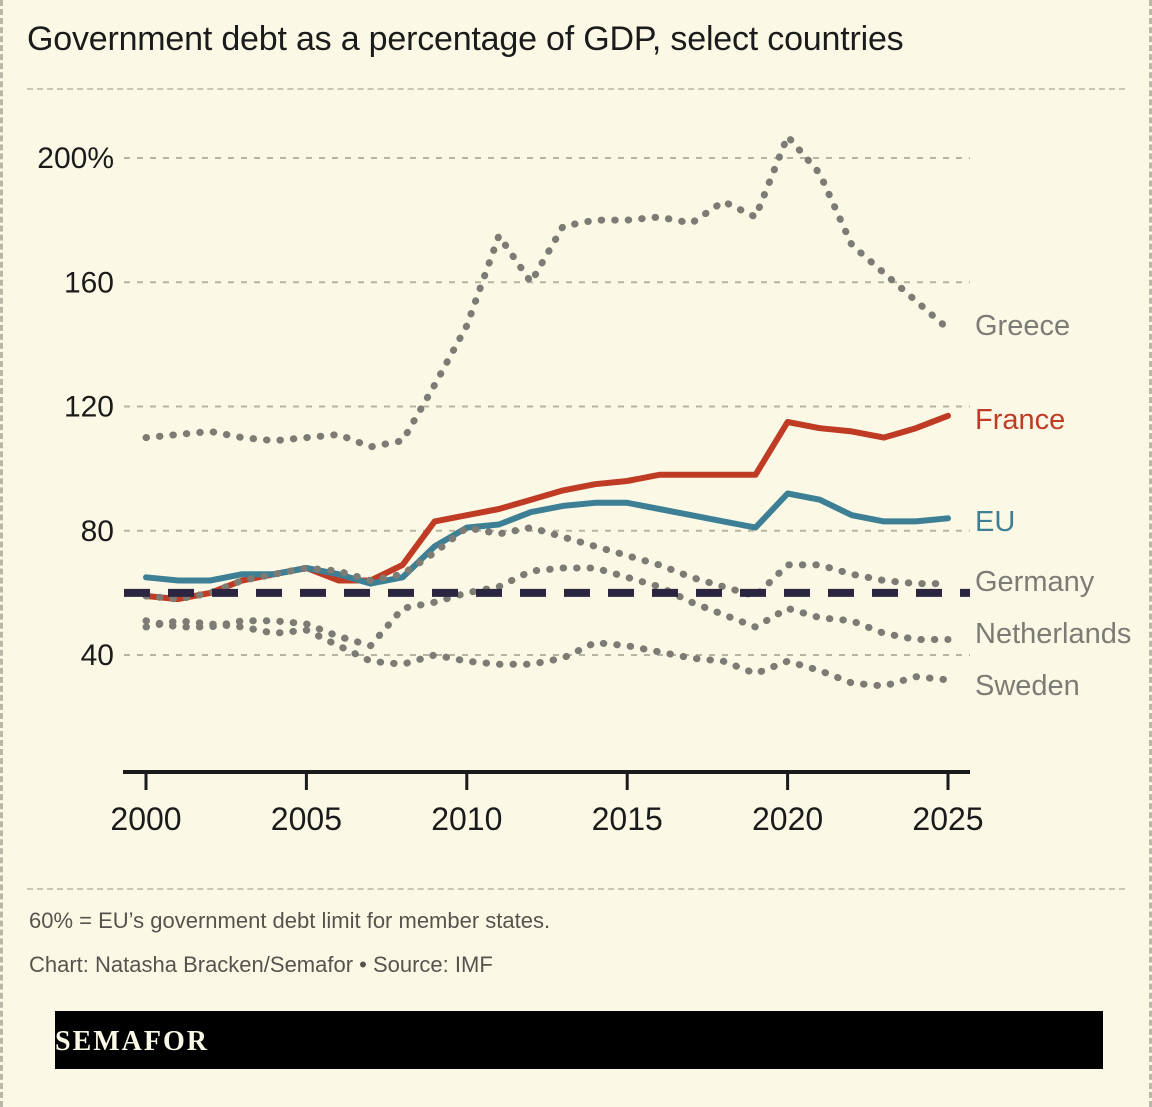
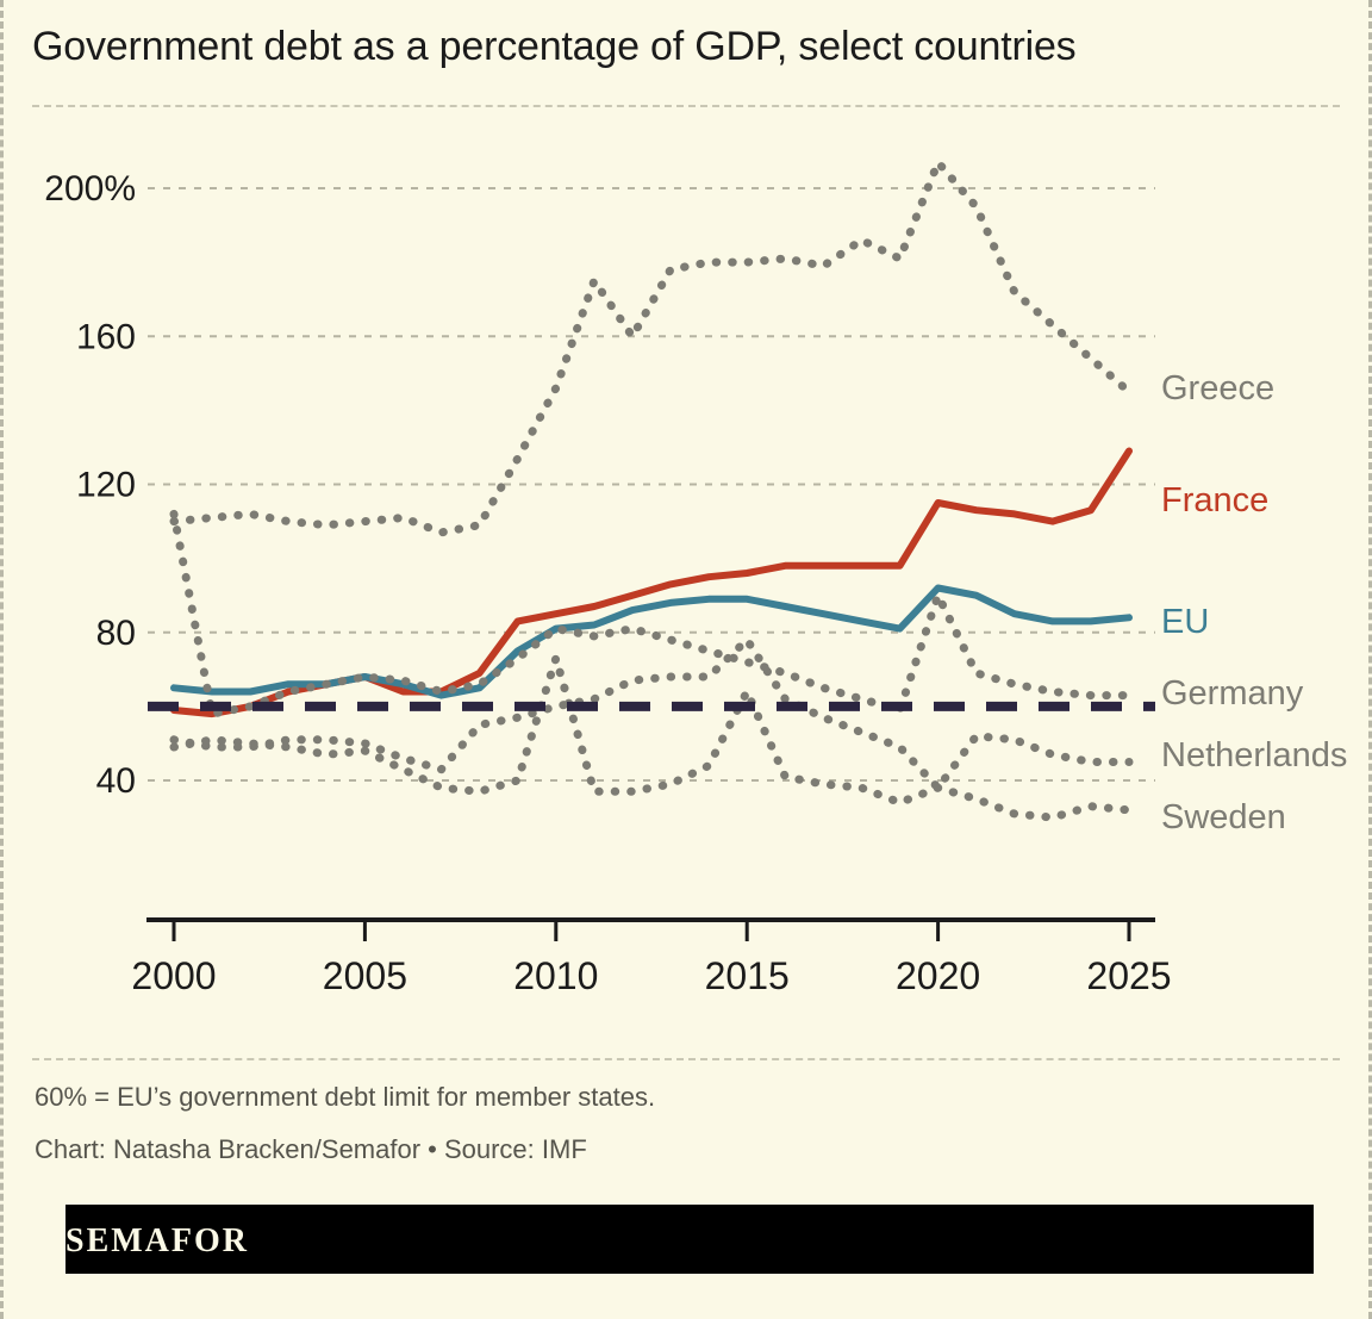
Germany/2000: 59% -> 112%
Sweden/2010: 38% -> 73%
Netherlands/2015: 65% -> 78%
Sweden/2015: 43% -> 64%
Germany/2020: 69% -> 90%
Netherlands/2020: 55% -> 38%
France/2025: 117% -> 129%
